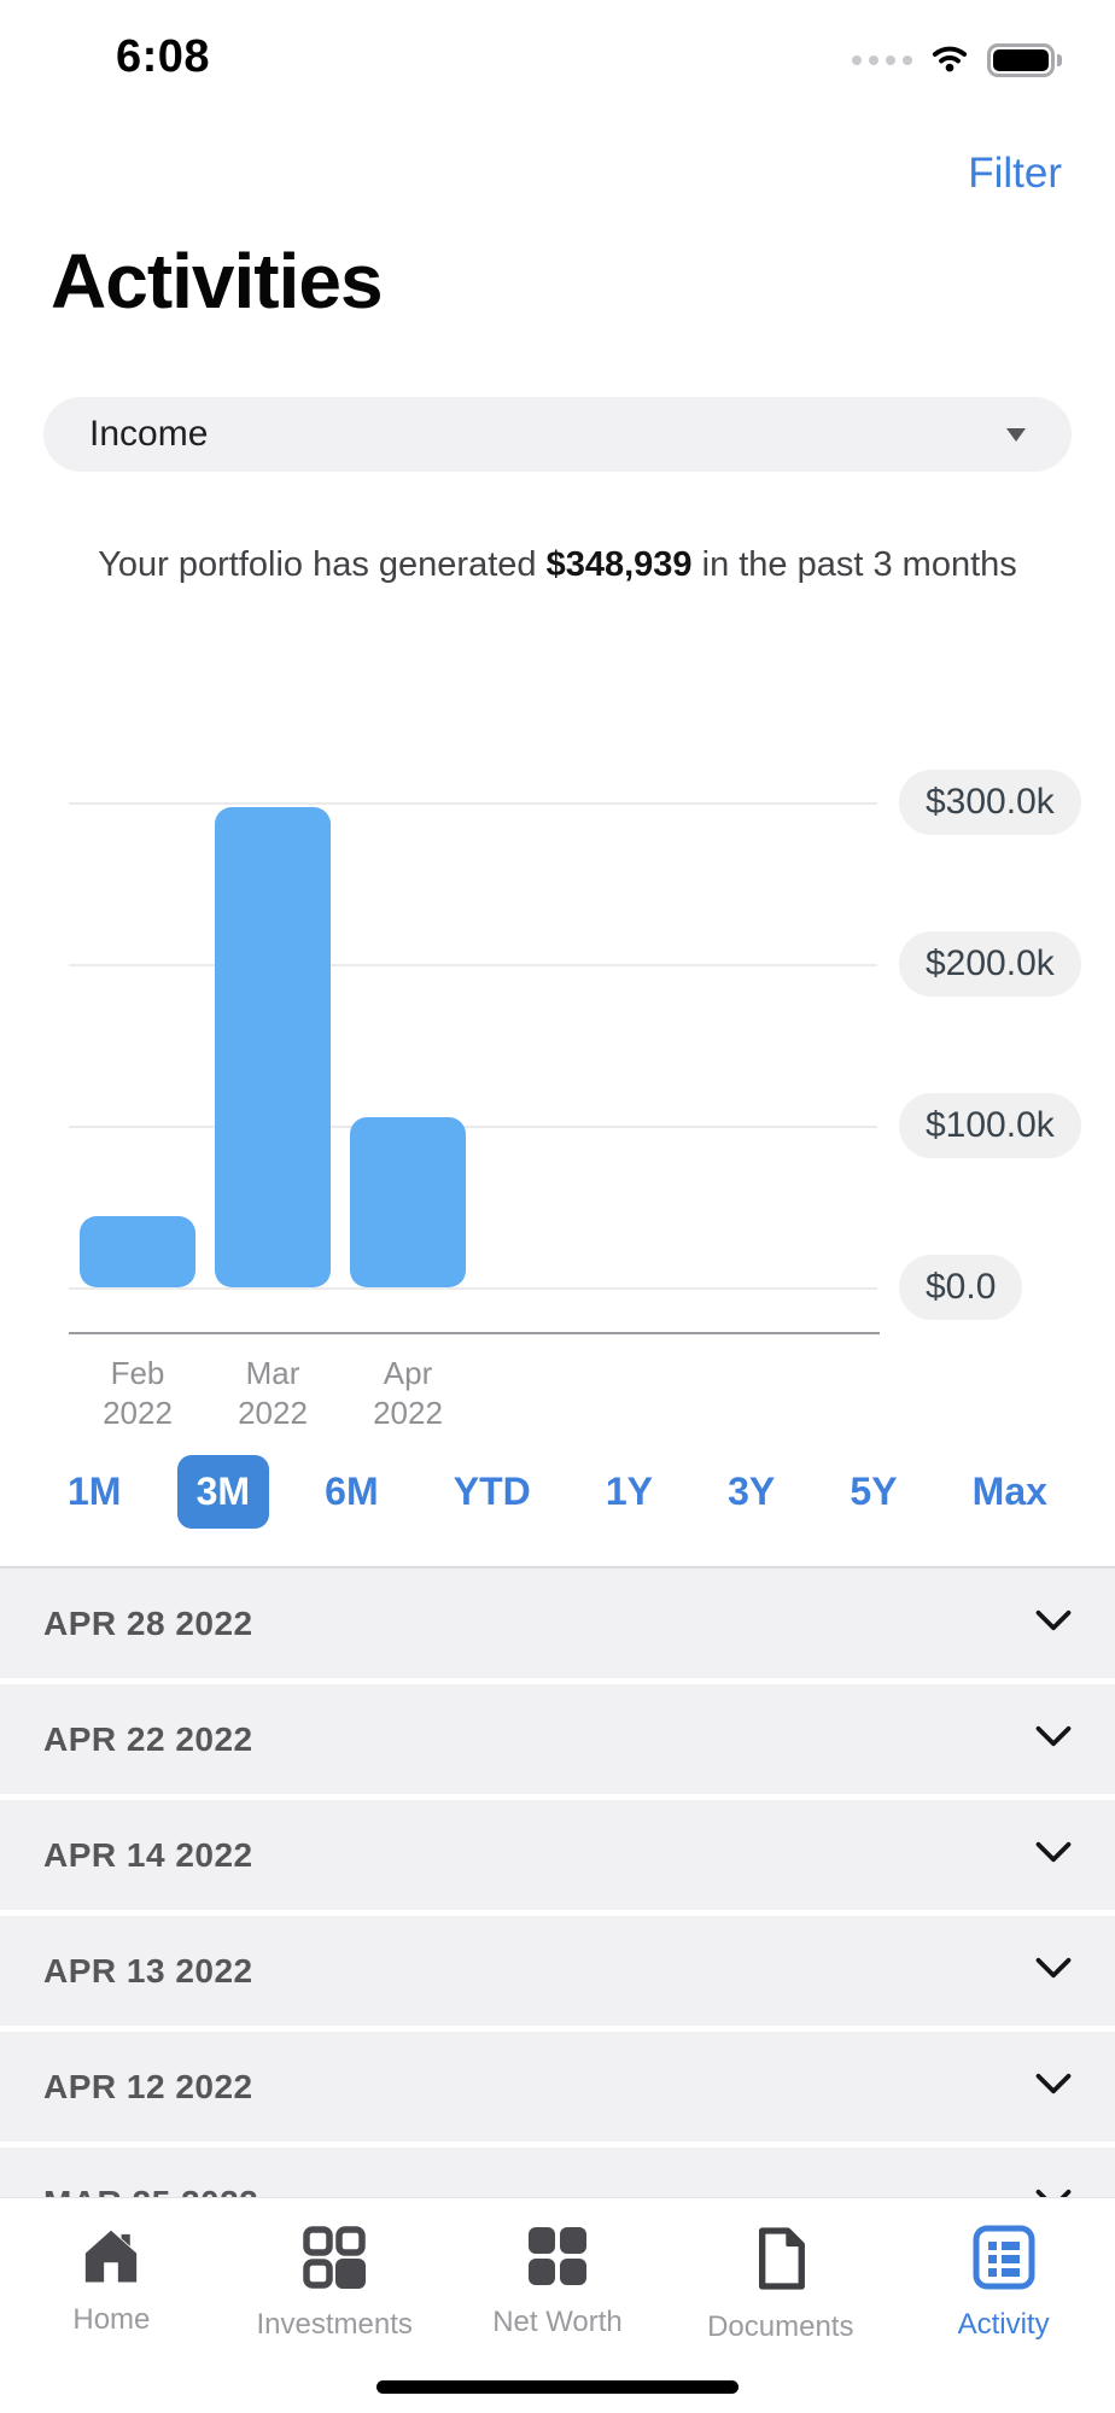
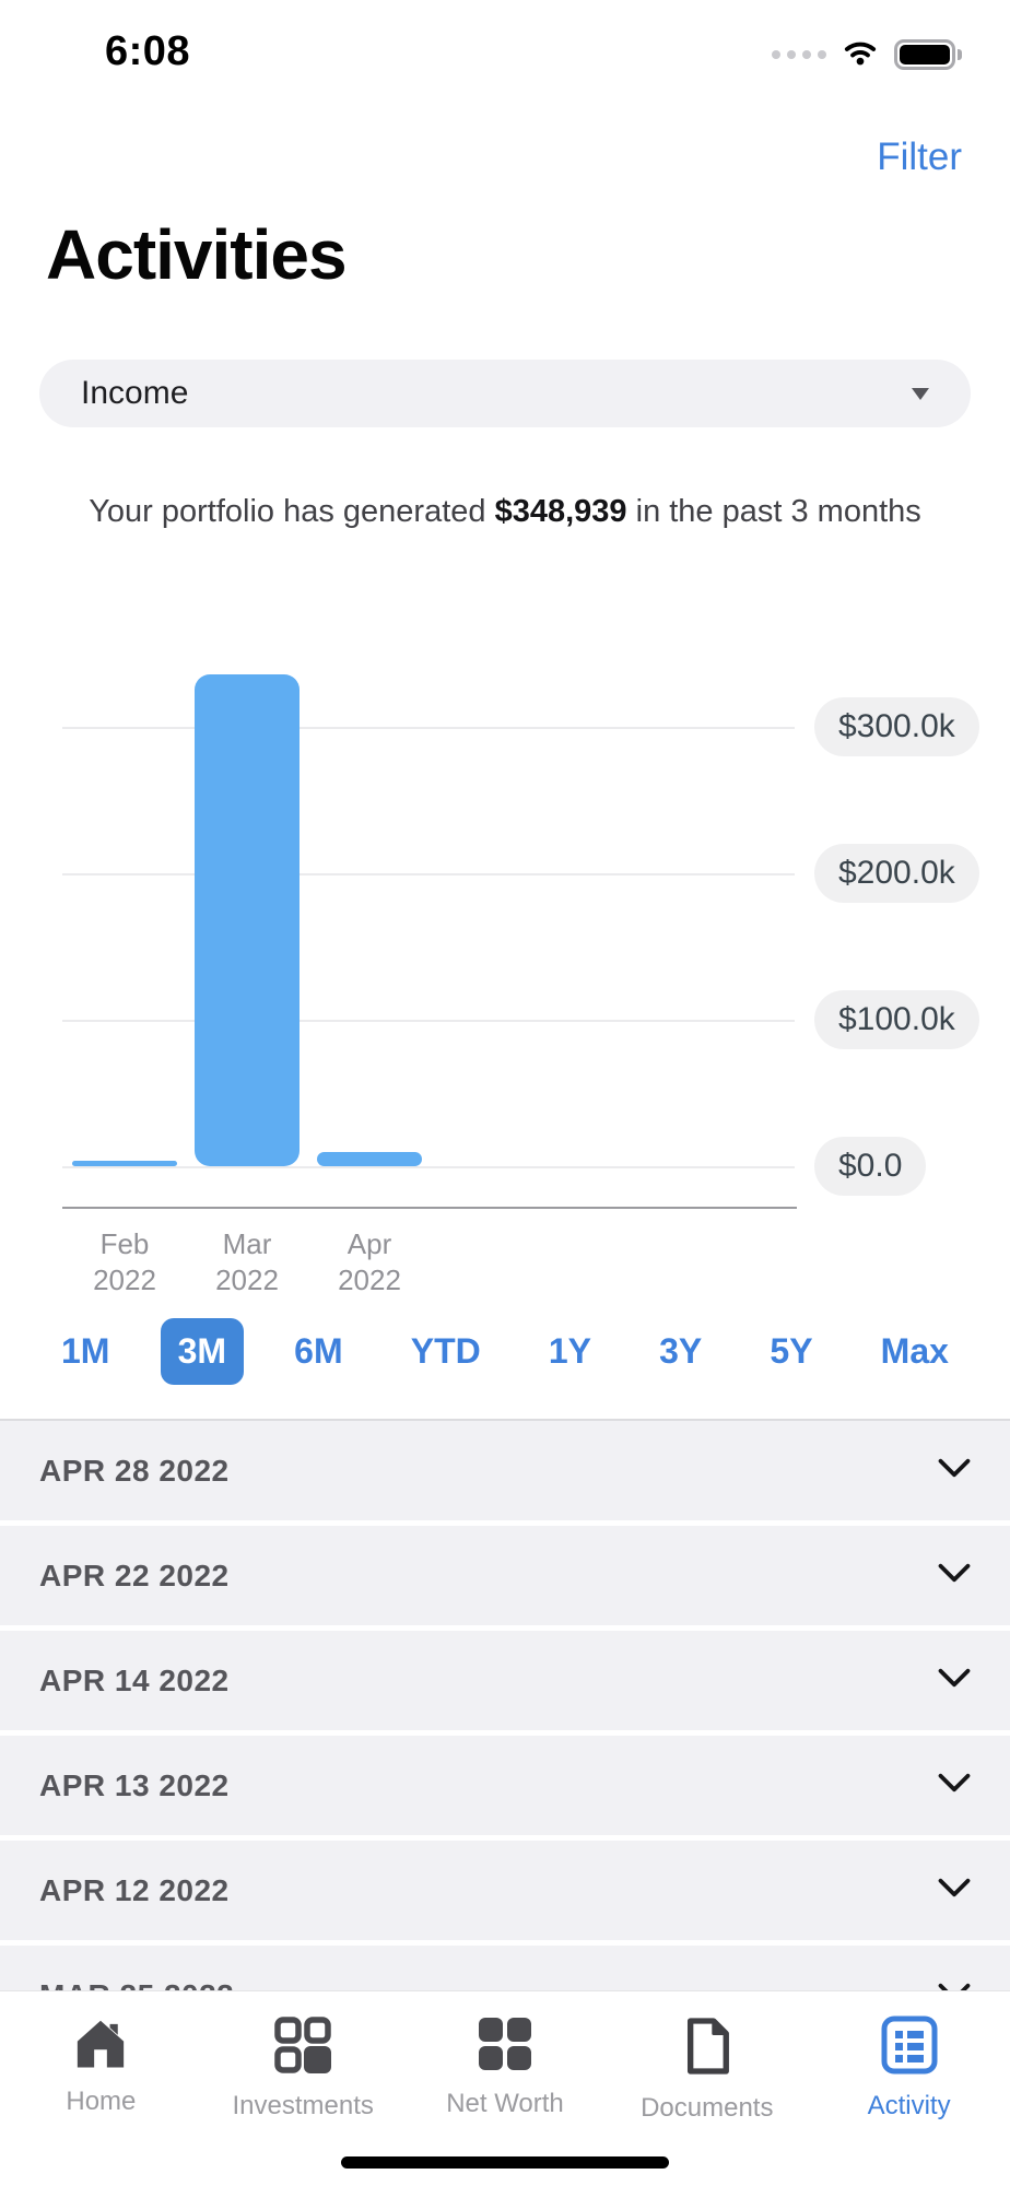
Feb 2022: $44k -> $4k
Mar 2022: $297k -> $336k
Apr 2022: $105k -> $10k
